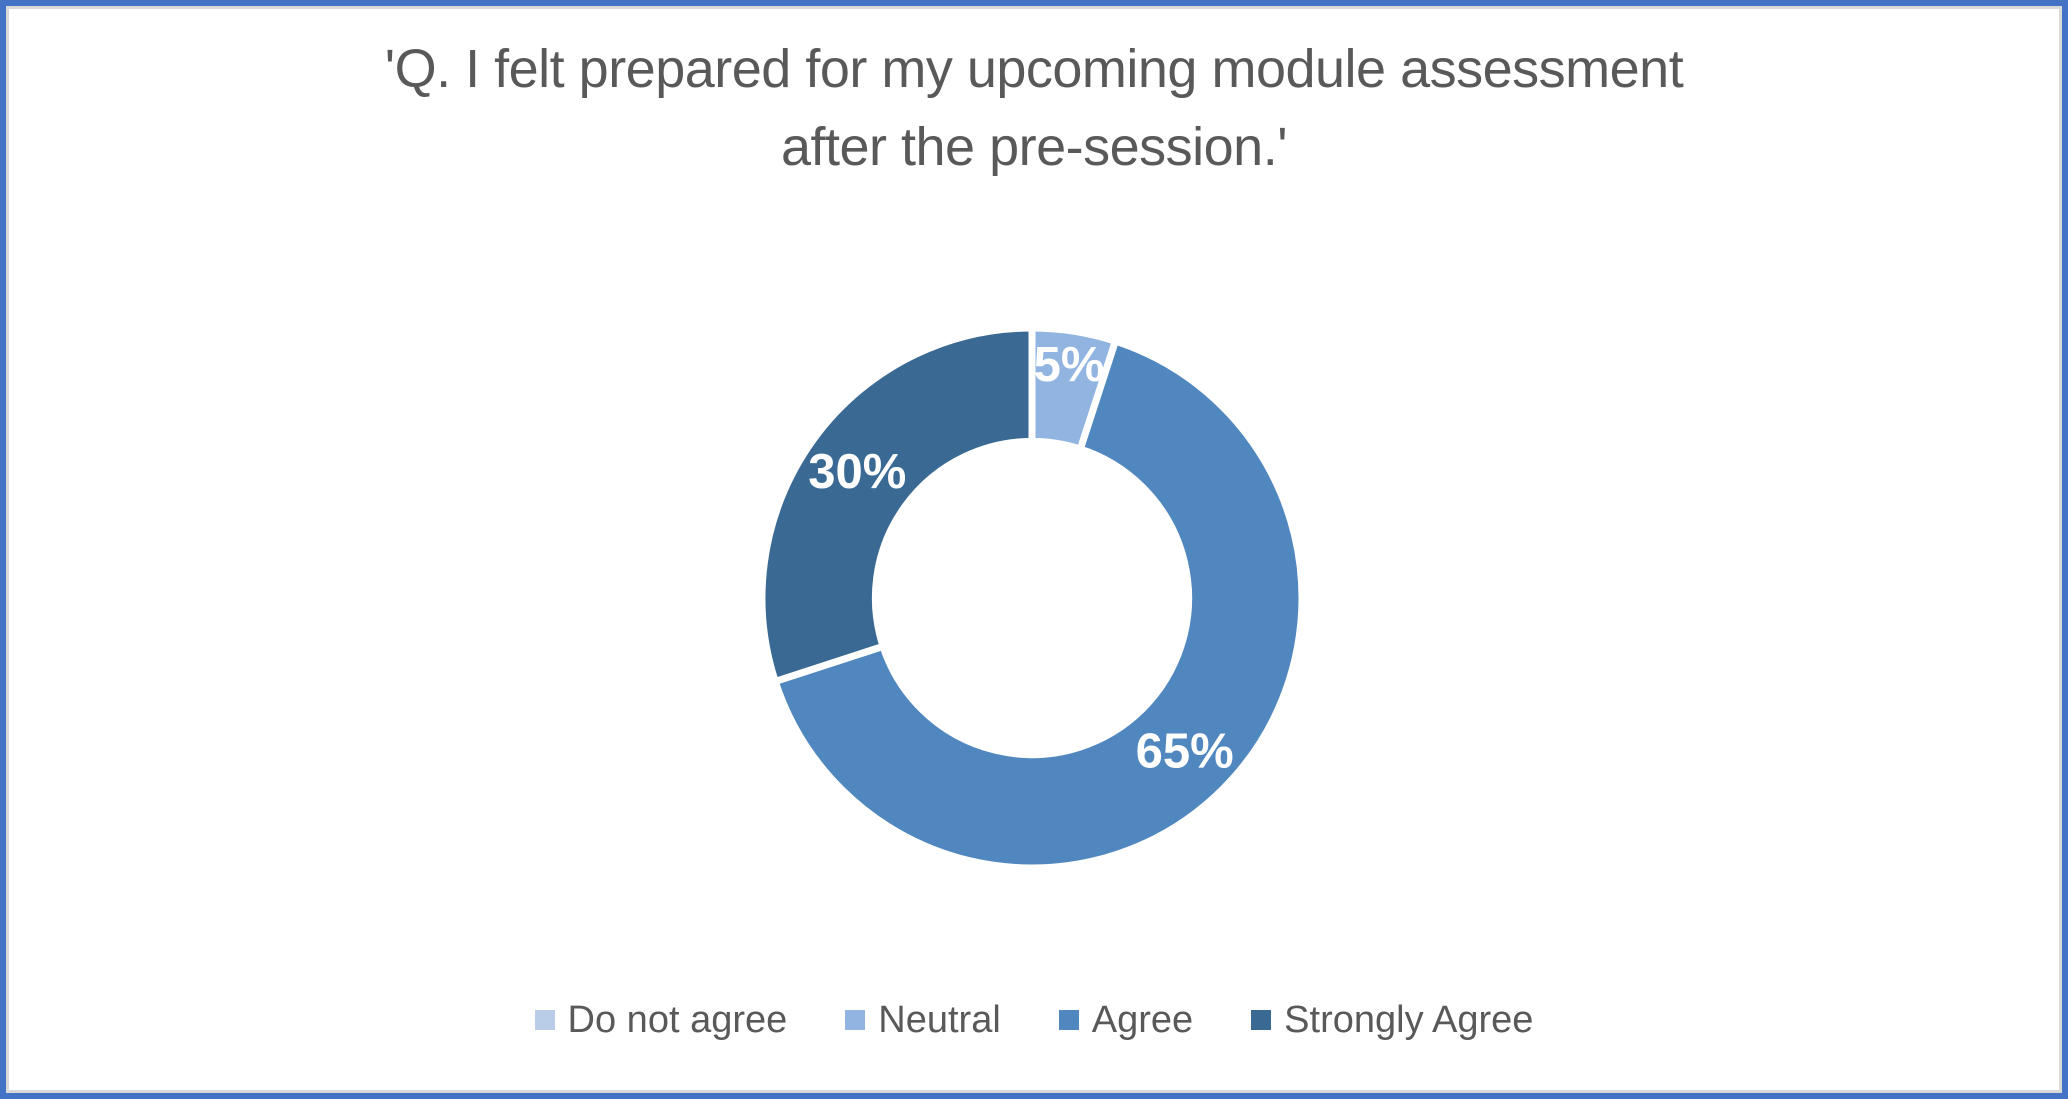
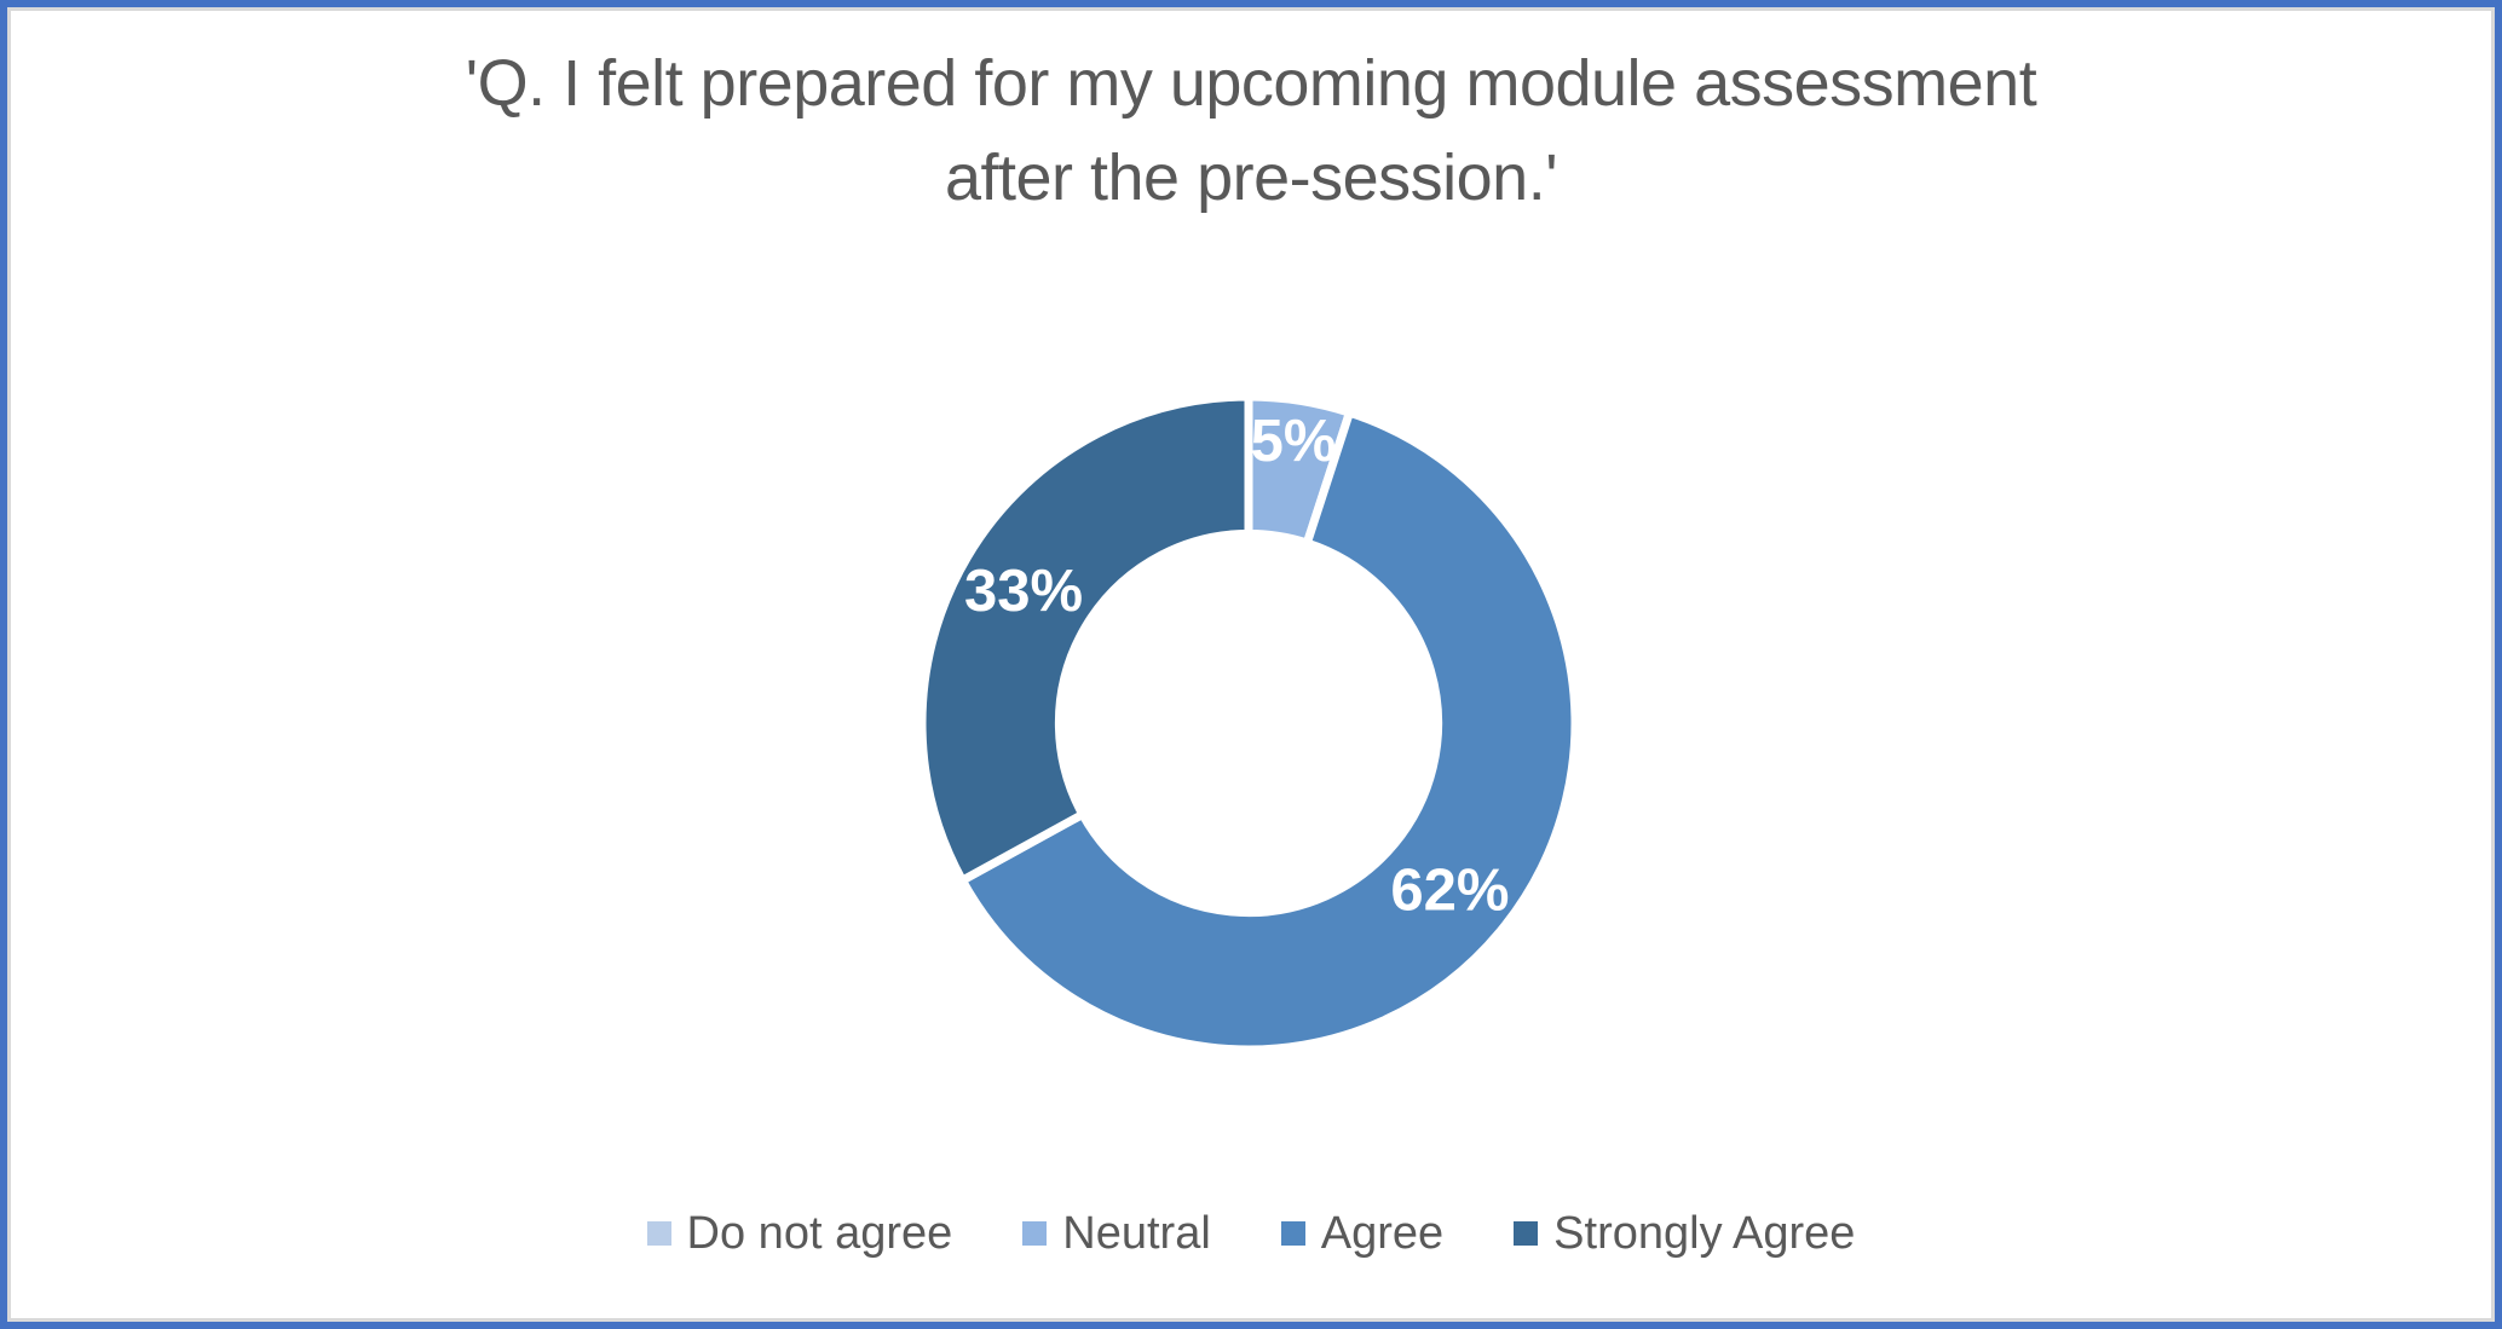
Agree: 65% -> 62%
Strongly Agree: 30% -> 33%
